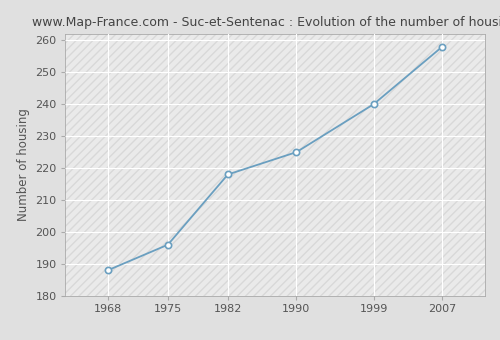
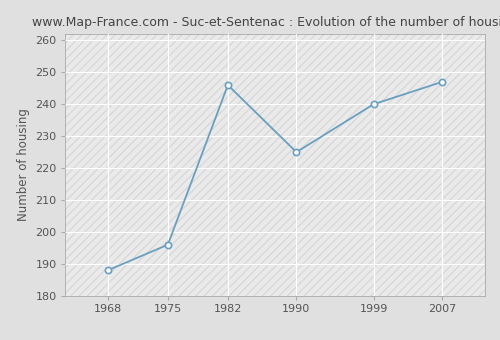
1982: 218 -> 246
2007: 258 -> 247
